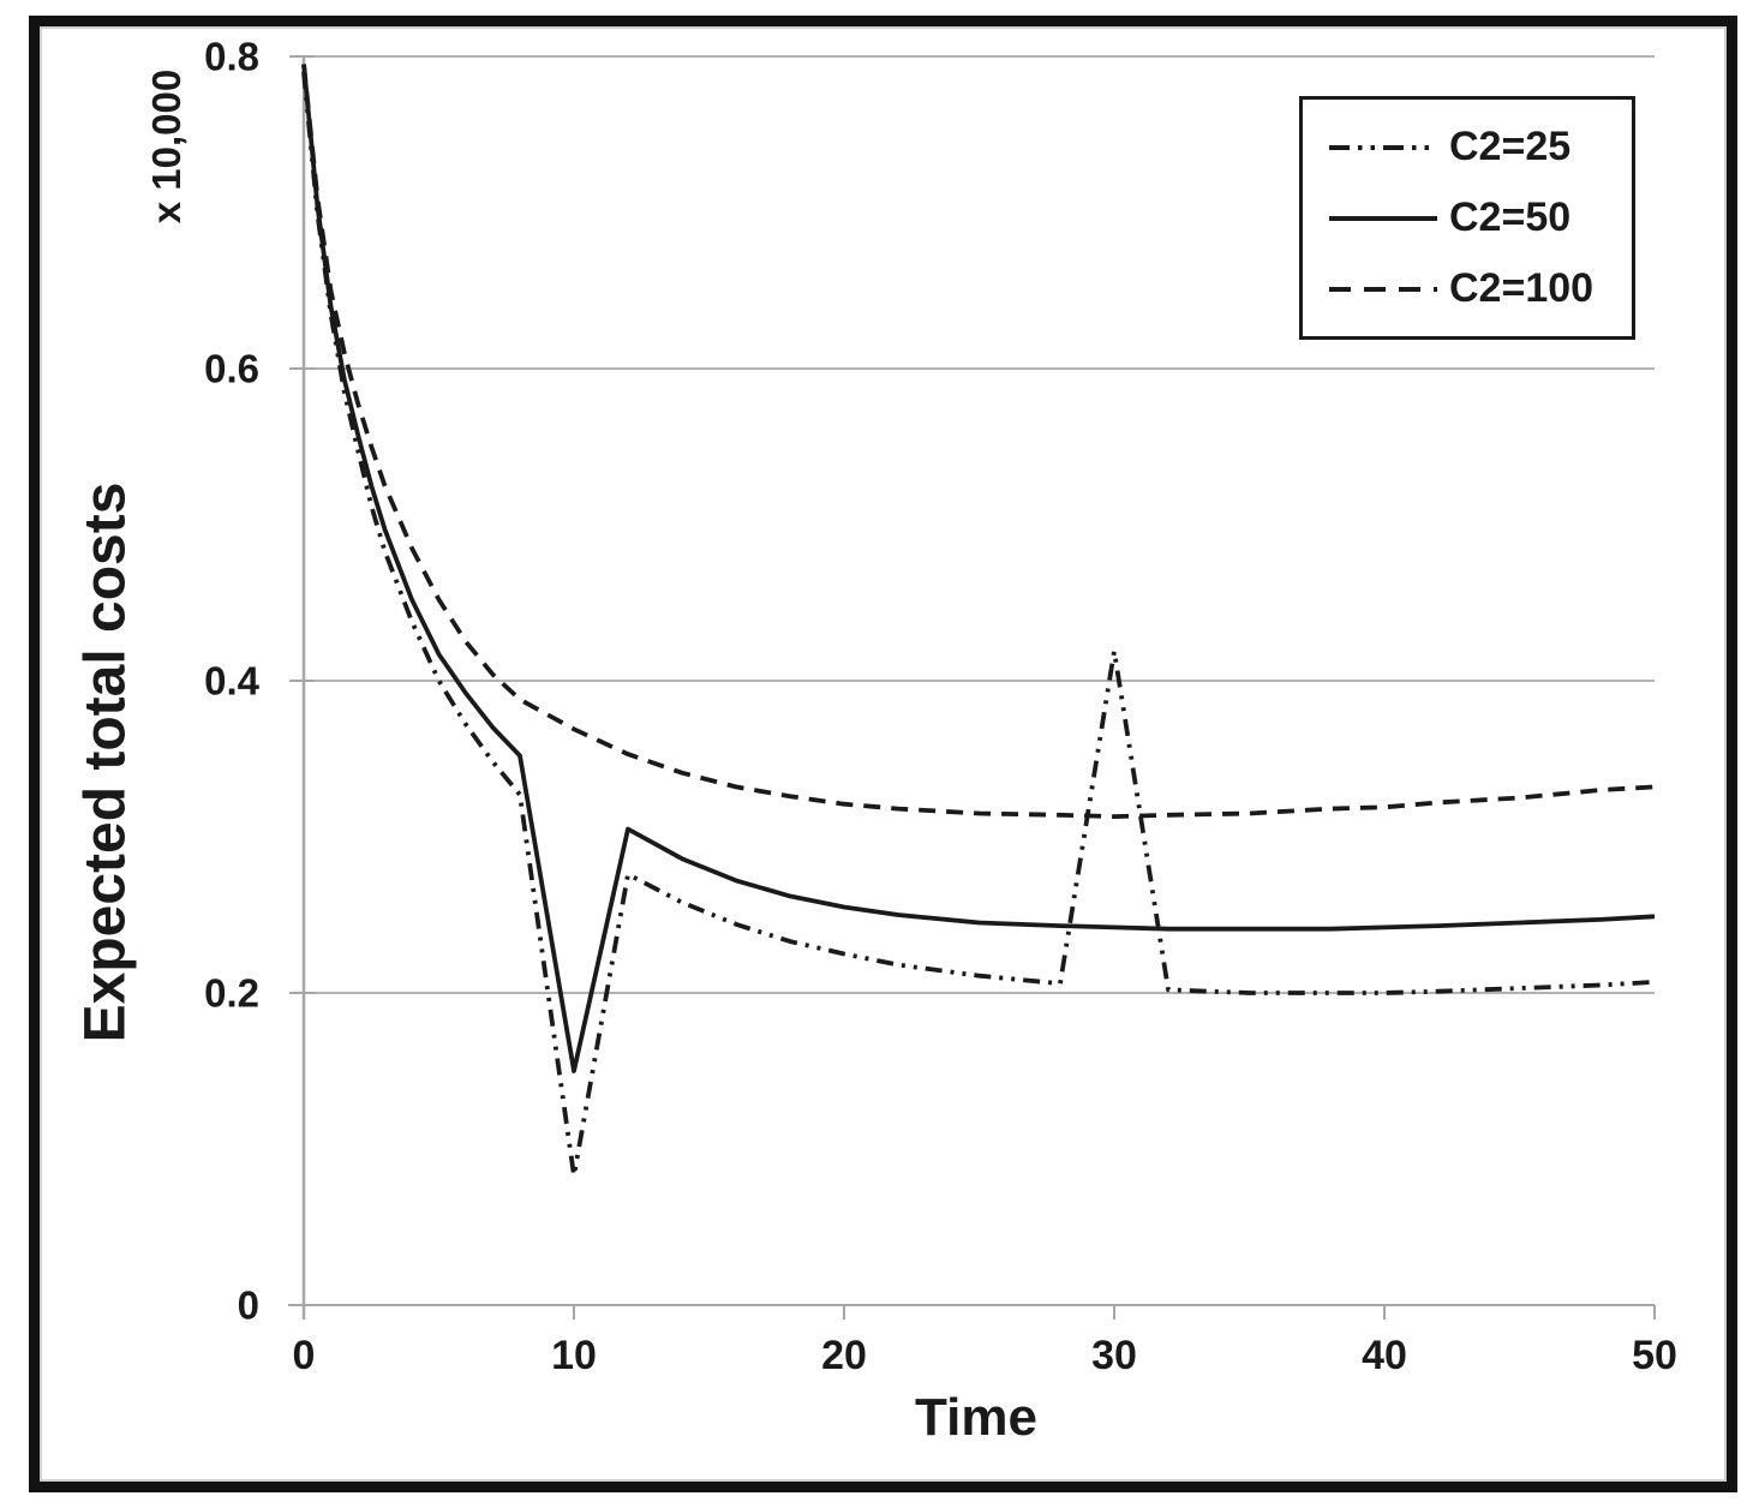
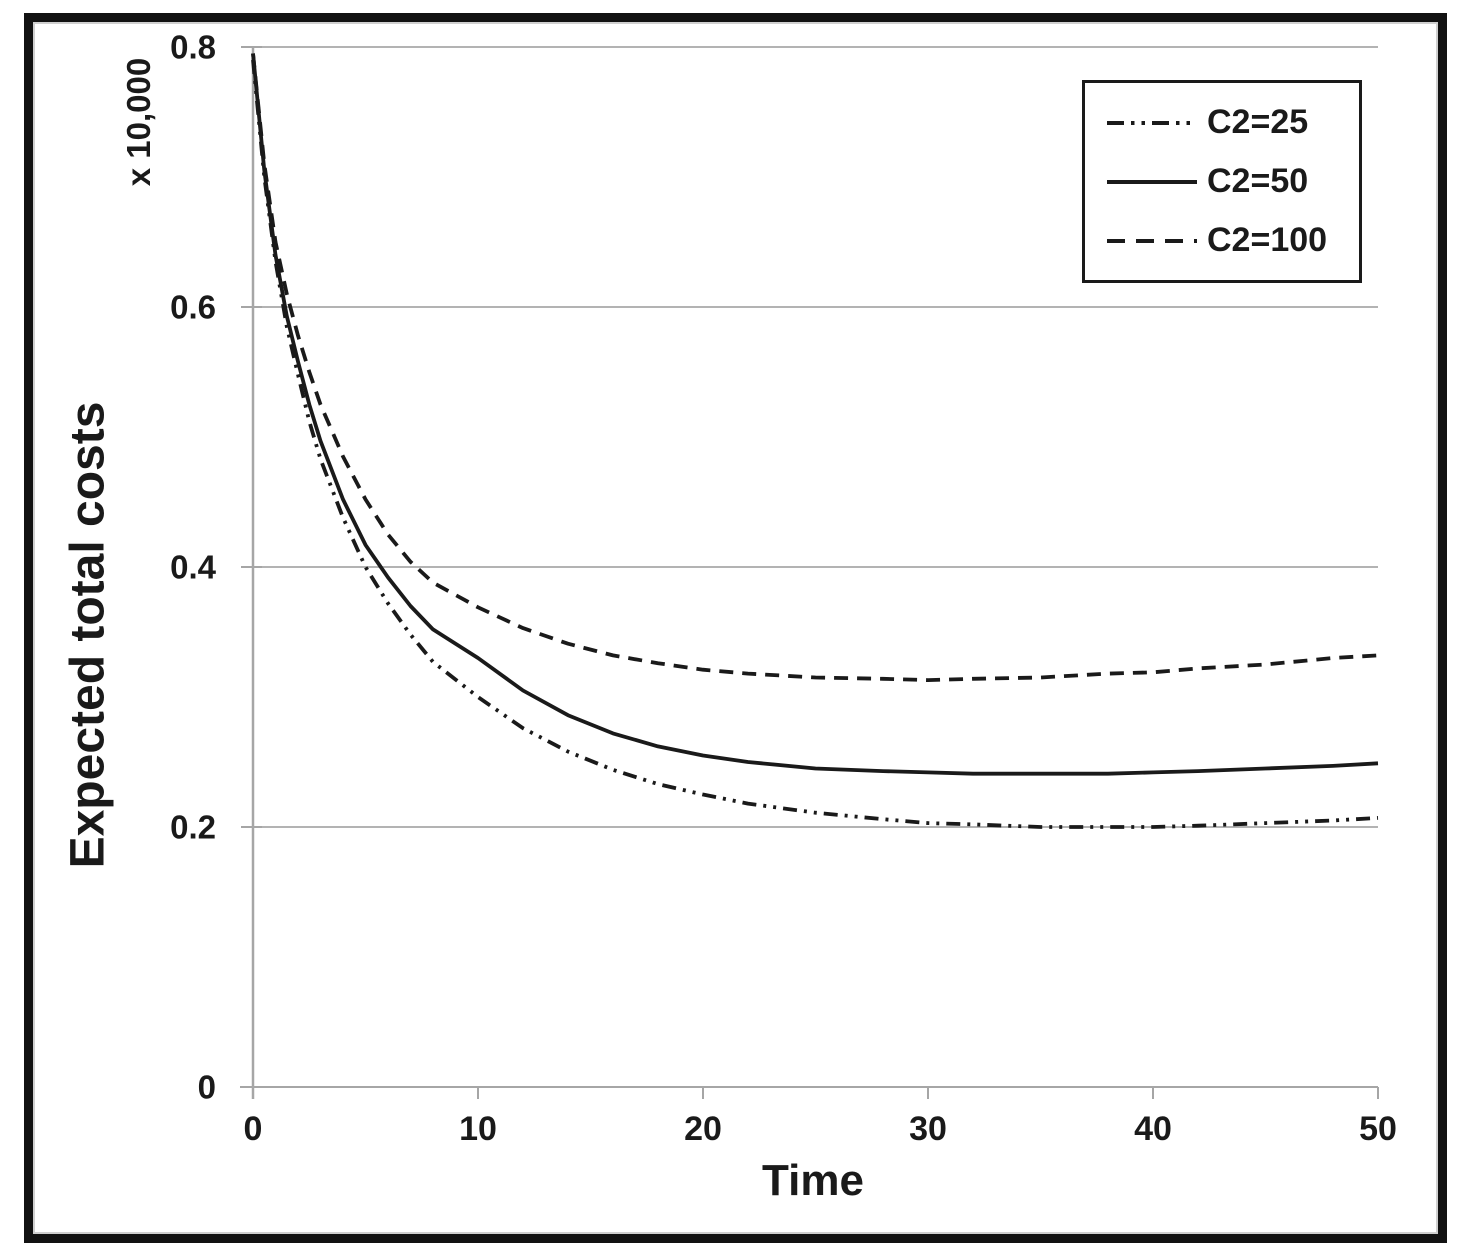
C2=25/10: 0.083 -> 0.300
C2=50/10: 0.150 -> 0.330
C2=25/30: 0.419 -> 0.203
